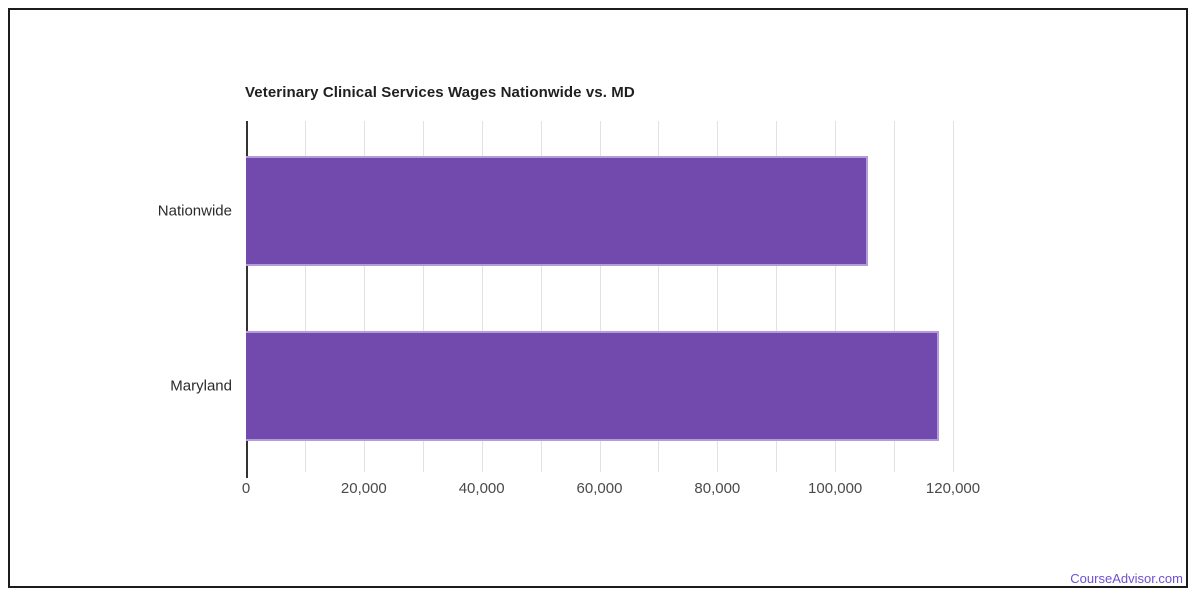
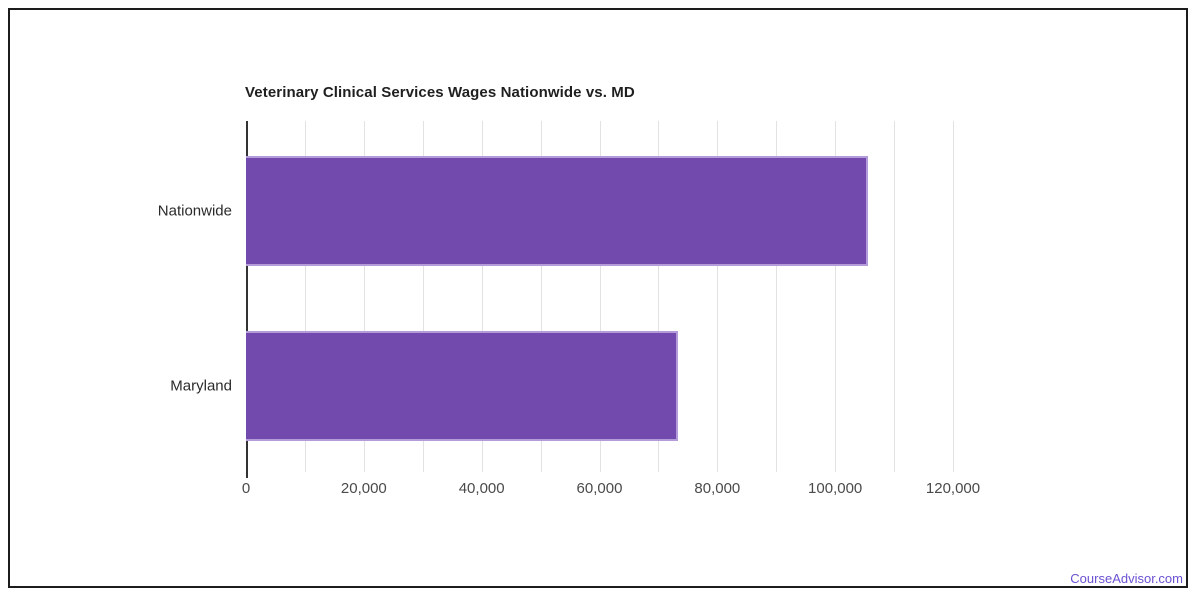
Maryland: 117000 -> 73000
